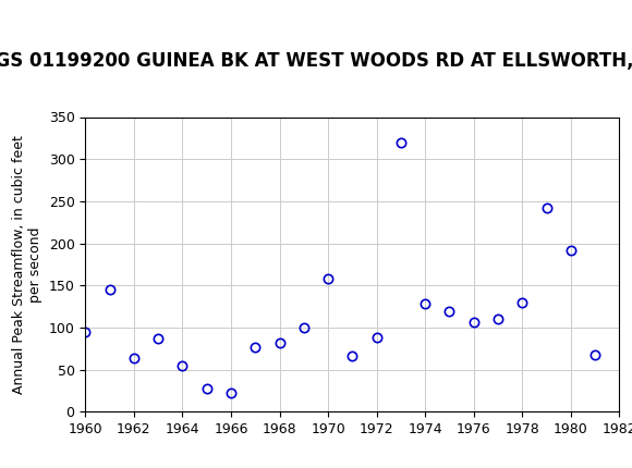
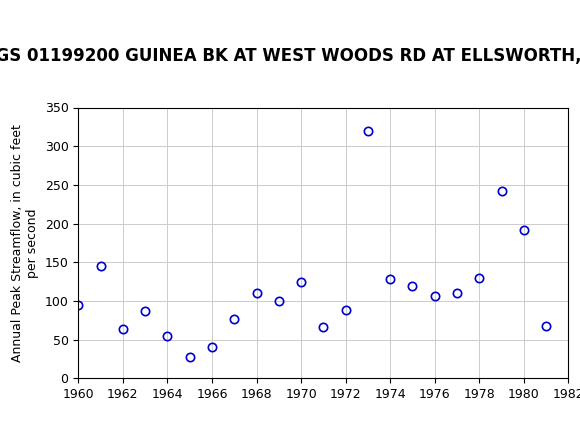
1966: 22 -> 40
1968: 82 -> 110
1970: 158 -> 125
